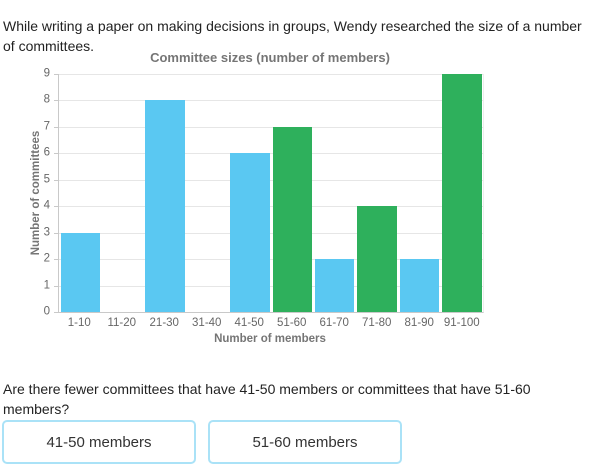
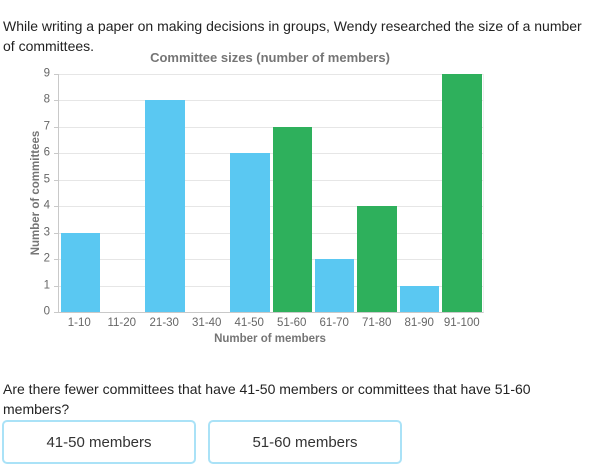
81-90: 2 -> 1
